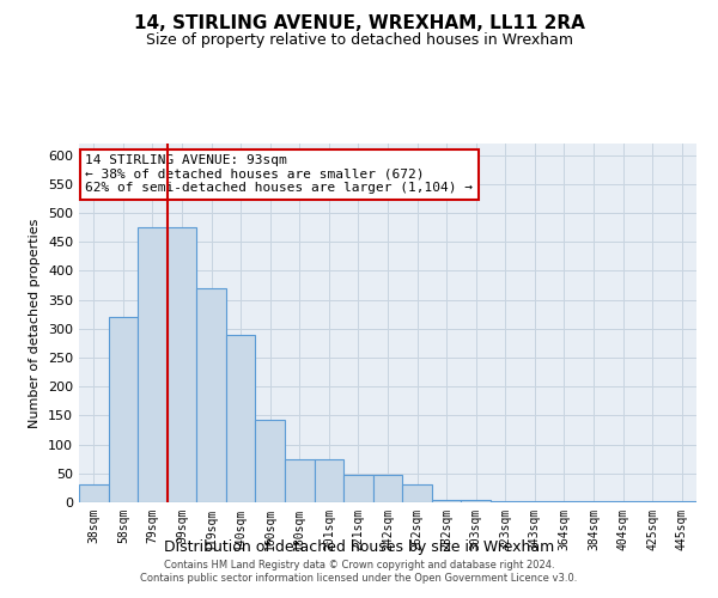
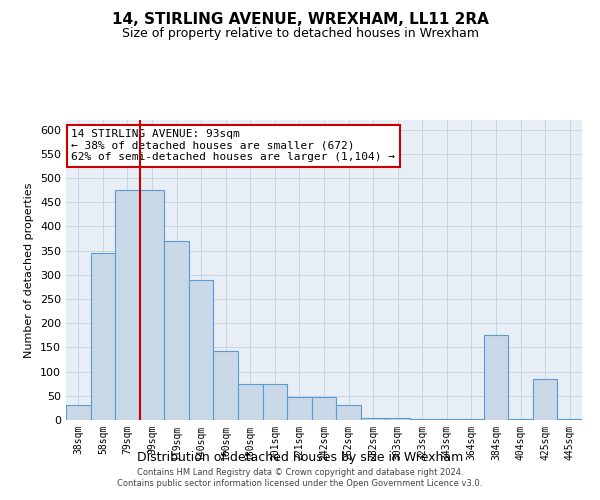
58sqm: 320 -> 345
384sqm: 2 -> 175
425sqm: 2 -> 85
